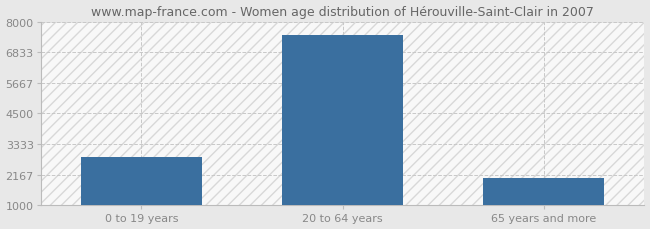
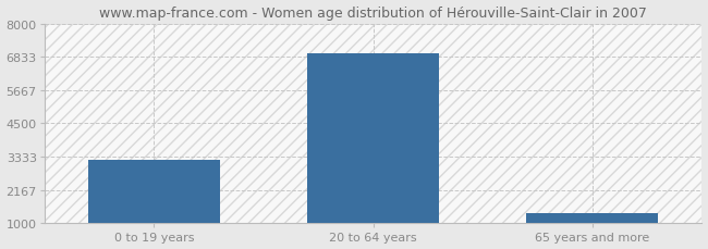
0 to 19 years: 2850 -> 3200
20 to 64 years: 7500 -> 6950
65 years and more: 2050 -> 1350
